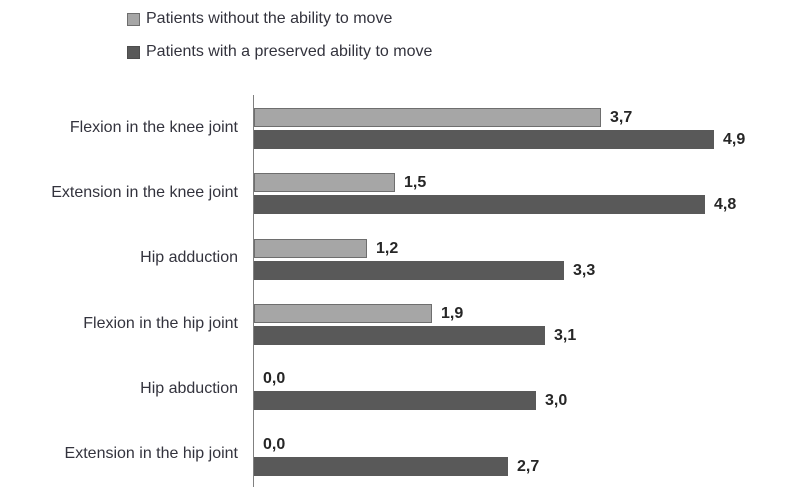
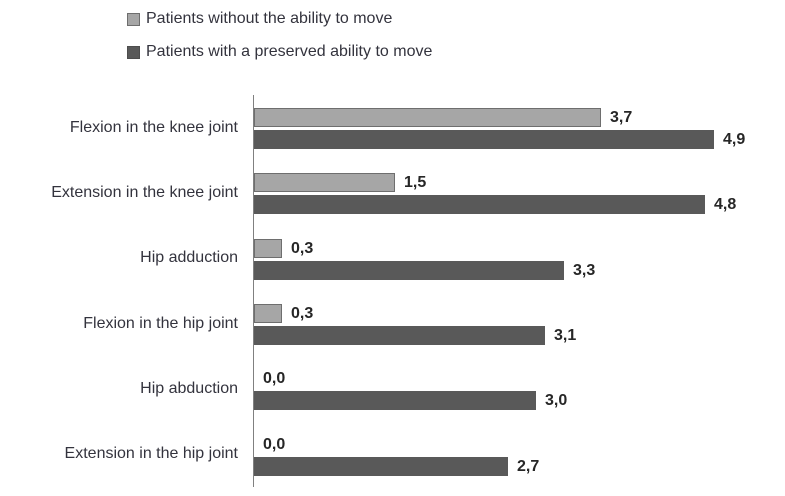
Patients without the ability to move/Hip adduction: 1,2 -> 0,3
Patients without the ability to move/Flexion in the hip joint: 1,9 -> 0,3
